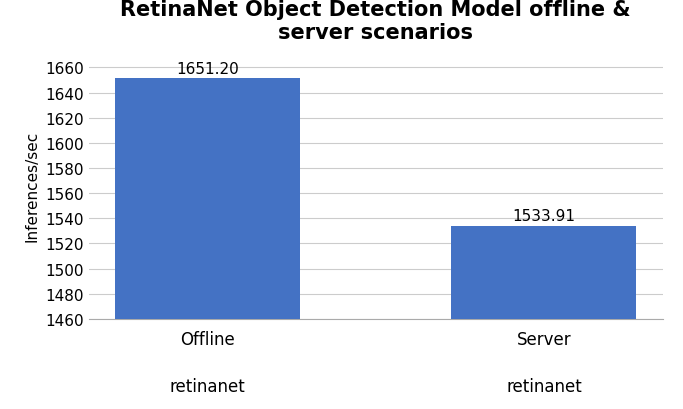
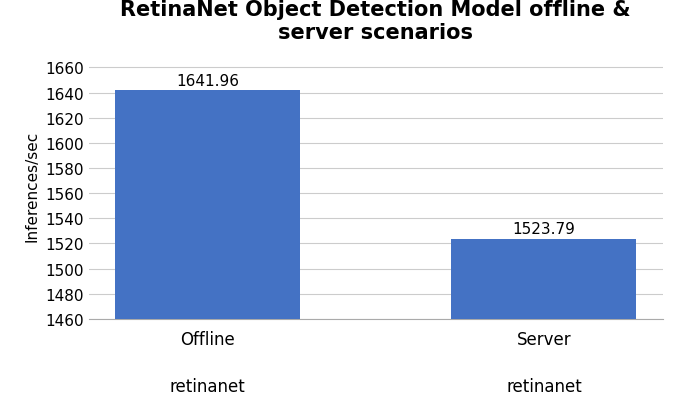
Offline: 1651.20 -> 1641.96
Server: 1533.91 -> 1523.79
